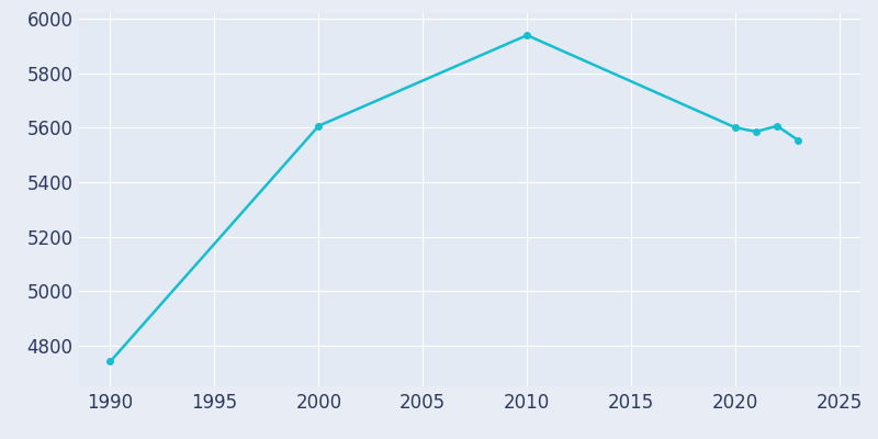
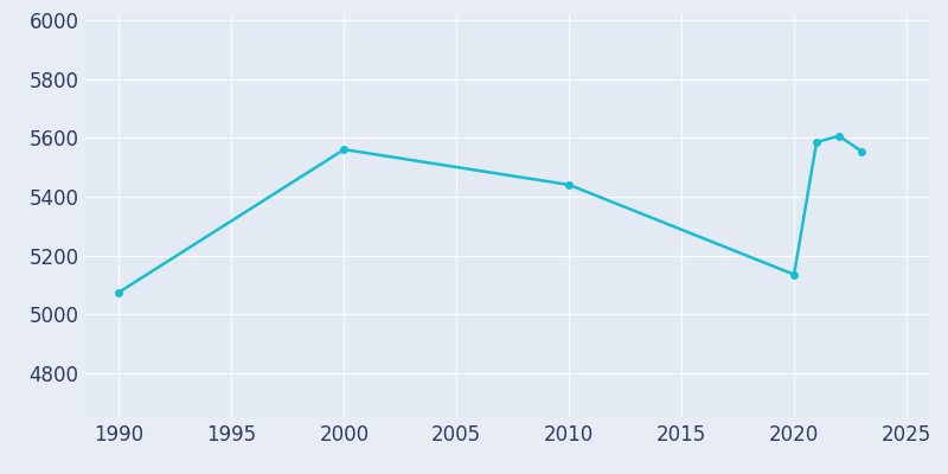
1990: 4741 -> 5075
2000: 5606 -> 5560
2010: 5939 -> 5440
2020: 5600 -> 5135
